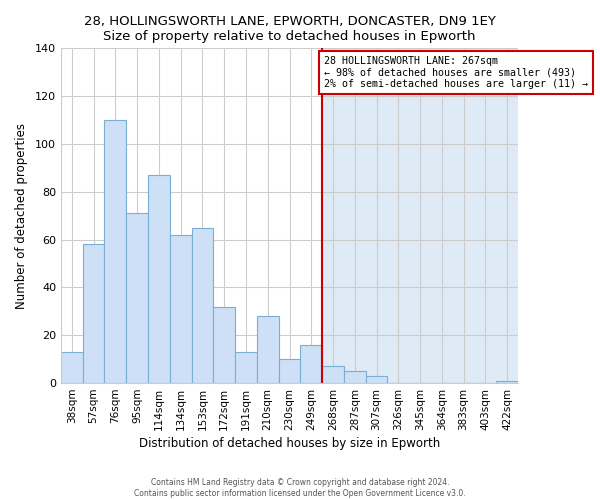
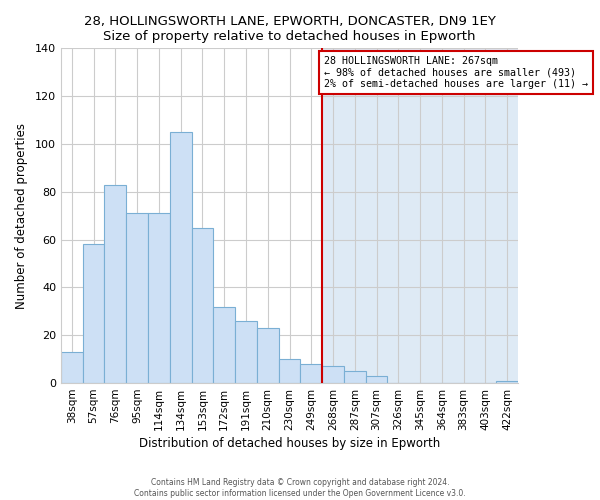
76sqm: 110 -> 83
114sqm: 87 -> 71
134sqm: 62 -> 105
191sqm: 13 -> 26
210sqm: 28 -> 23
249sqm: 16 -> 8
